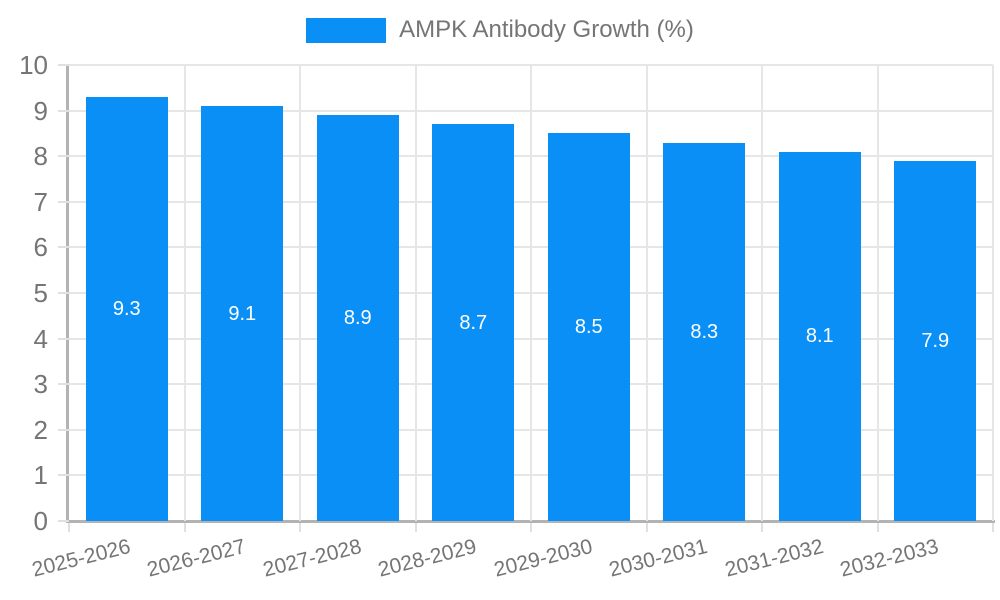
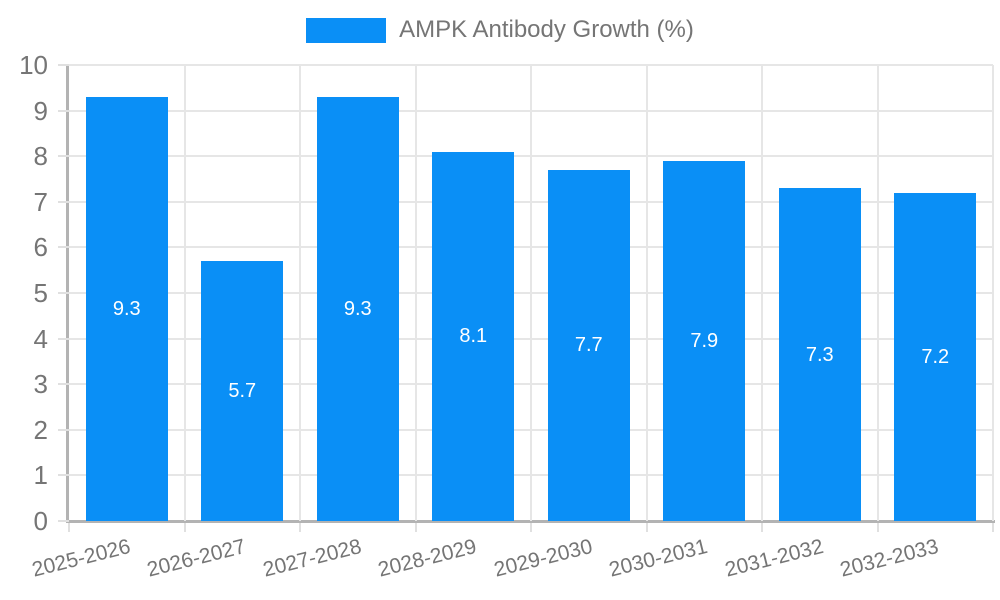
2026-2027: 9.1 -> 5.7
2027-2028: 8.9 -> 9.3
2028-2029: 8.7 -> 8.1
2029-2030: 8.5 -> 7.7
2030-2031: 8.3 -> 7.9
2031-2032: 8.1 -> 7.3
2032-2033: 7.9 -> 7.2
